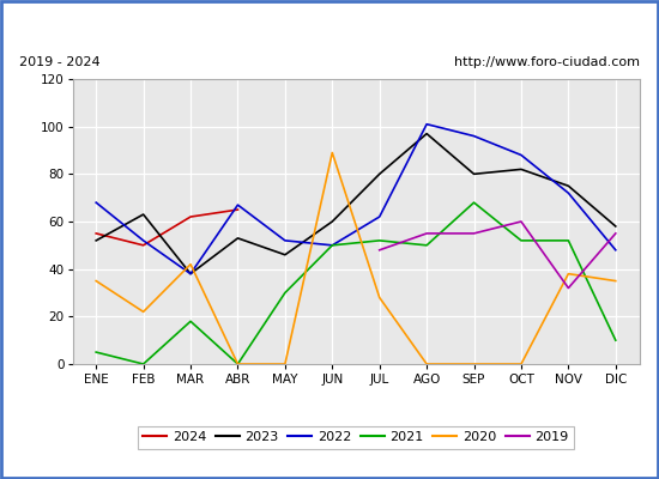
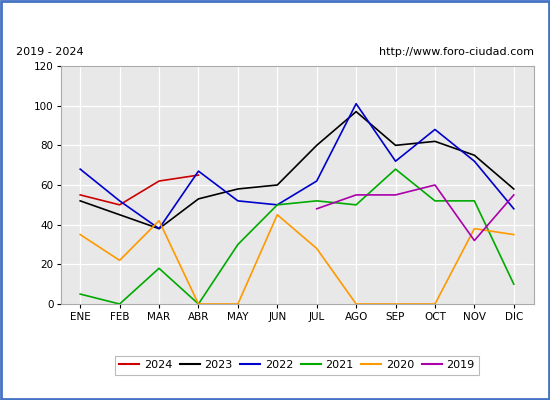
2023/FEB: 63 -> 45
2023/MAY: 46 -> 58
2020/JUN: 89 -> 45
2022/SEP: 96 -> 72
